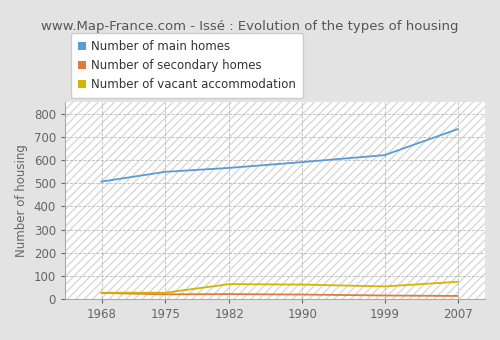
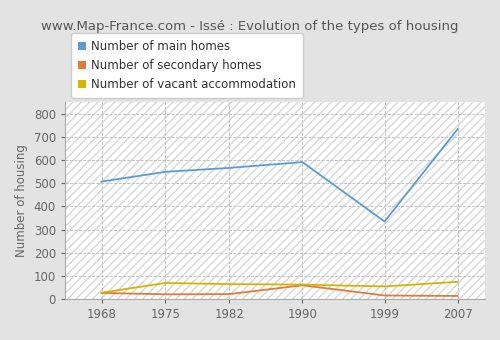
Number of vacant accommodation/1975: 28 -> 70
Number of secondary homes/1990: 20 -> 60
Number of main homes/1999: 621 -> 335
